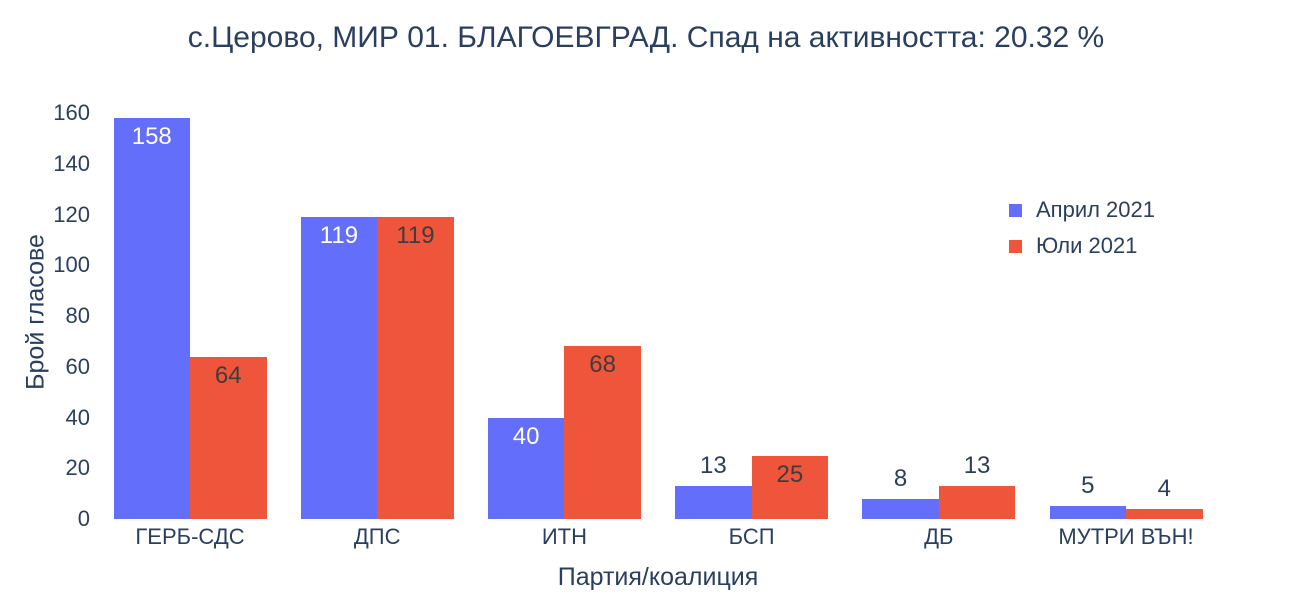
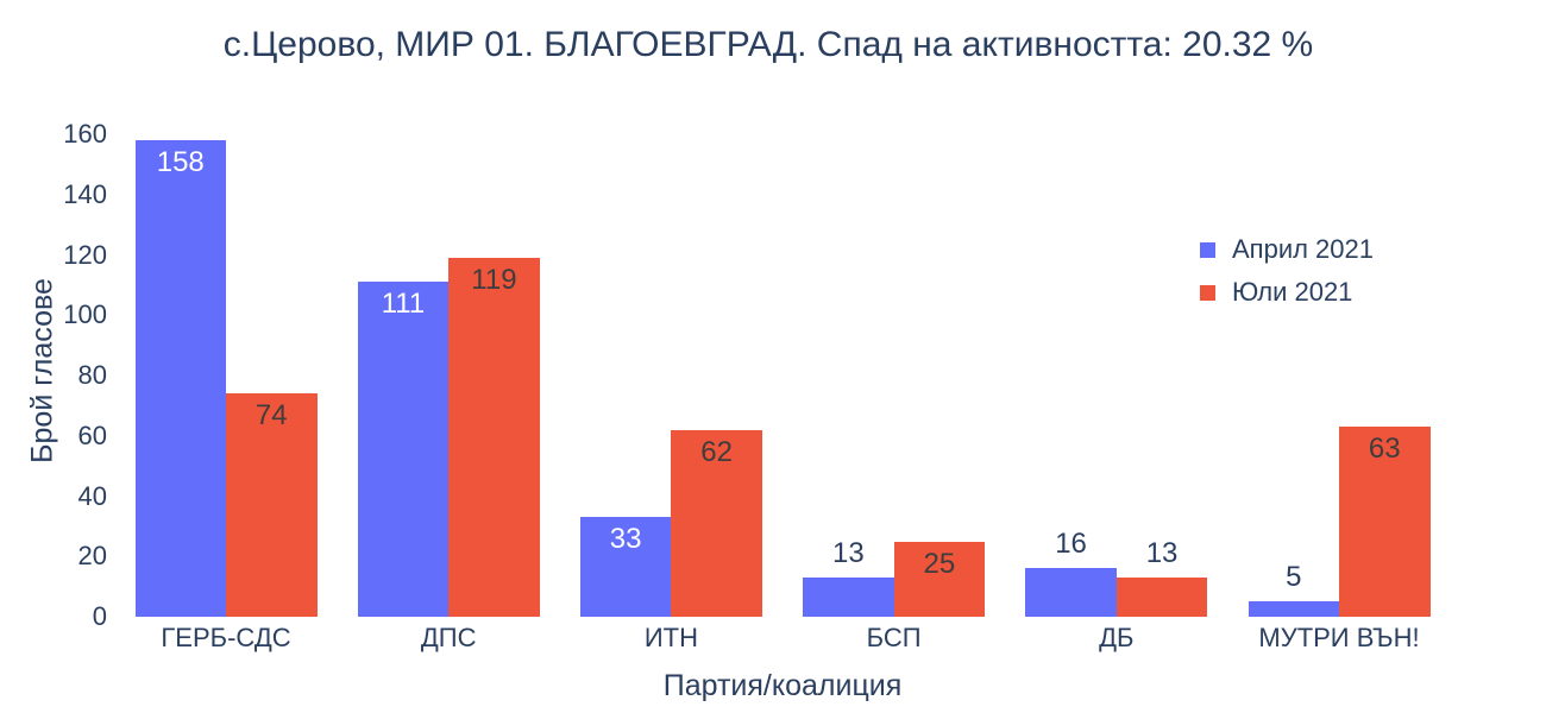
Юли 2021/ГЕРБ-СДС: 64 -> 74
Април 2021/ДПС: 119 -> 111
Април 2021/ИТН: 40 -> 33
Юли 2021/ИТН: 68 -> 62
Април 2021/ДБ: 8 -> 16
Юли 2021/МУТРИ ВЪН!: 4 -> 63
